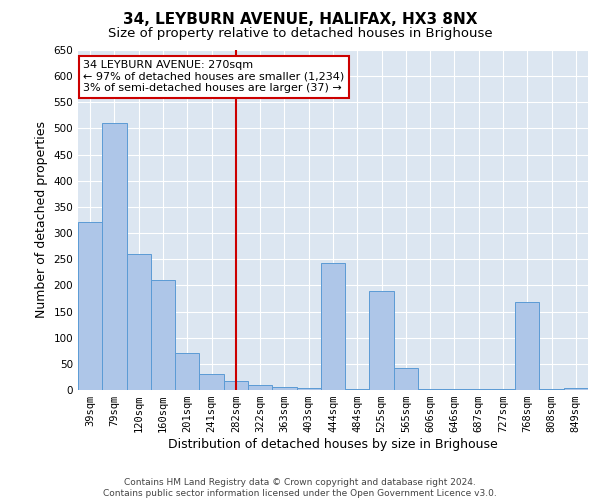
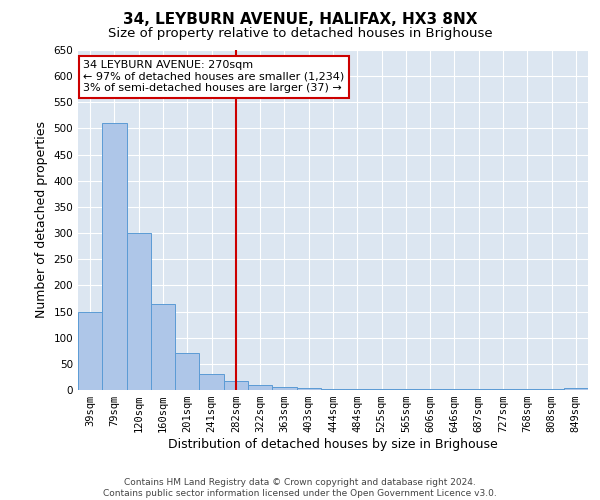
39sqm: 322 -> 150
120sqm: 260 -> 300
160sqm: 210 -> 165
444sqm: 242 -> 1
525sqm: 190 -> 1
565sqm: 42 -> 1
768sqm: 168 -> 1
